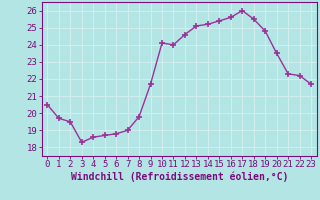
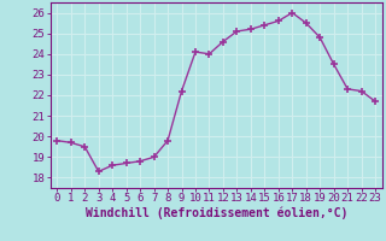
0: 20.5 -> 19.8
9: 21.7 -> 22.2
